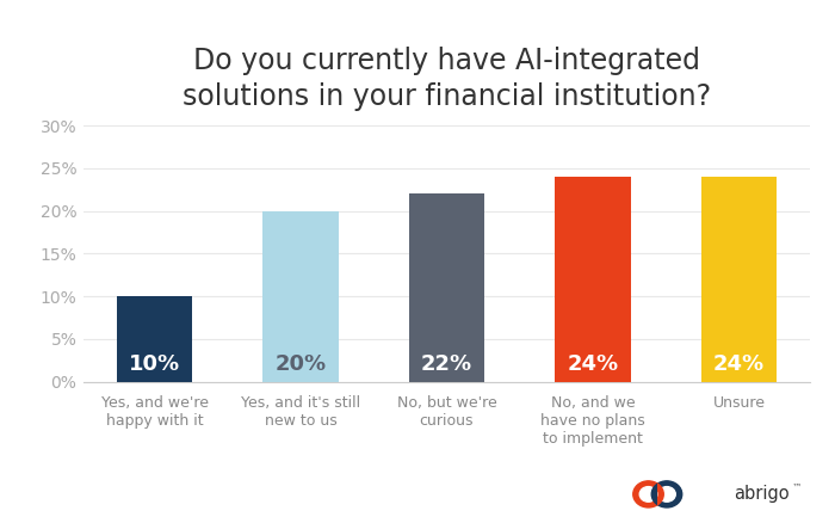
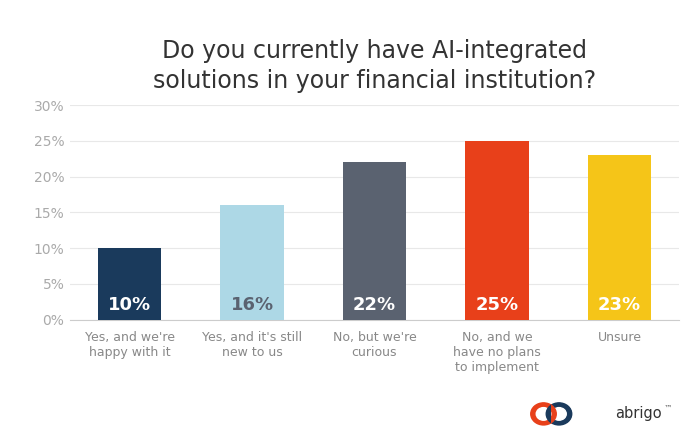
Yes, and it's still new to us: 20% -> 16%
No, and we have no plans to implement: 24% -> 25%
Unsure: 24% -> 23%
